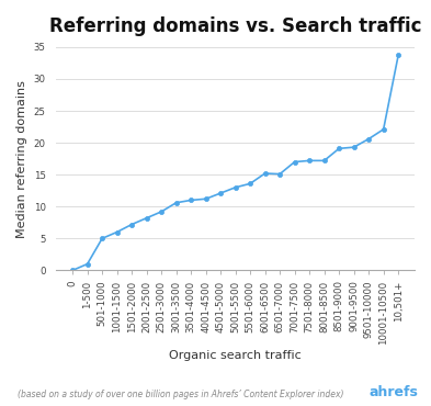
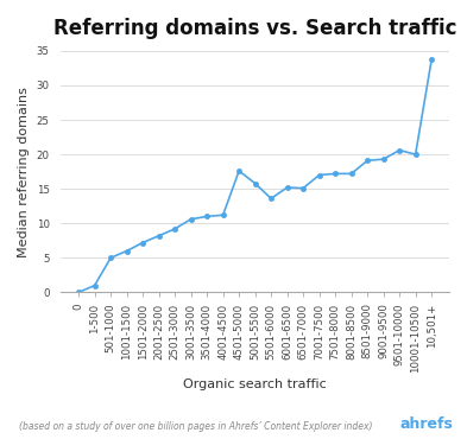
4501-5000: 12.1 -> 17.6
5001-5500: 13.0 -> 15.8
10001-10500: 22.1 -> 20.0
